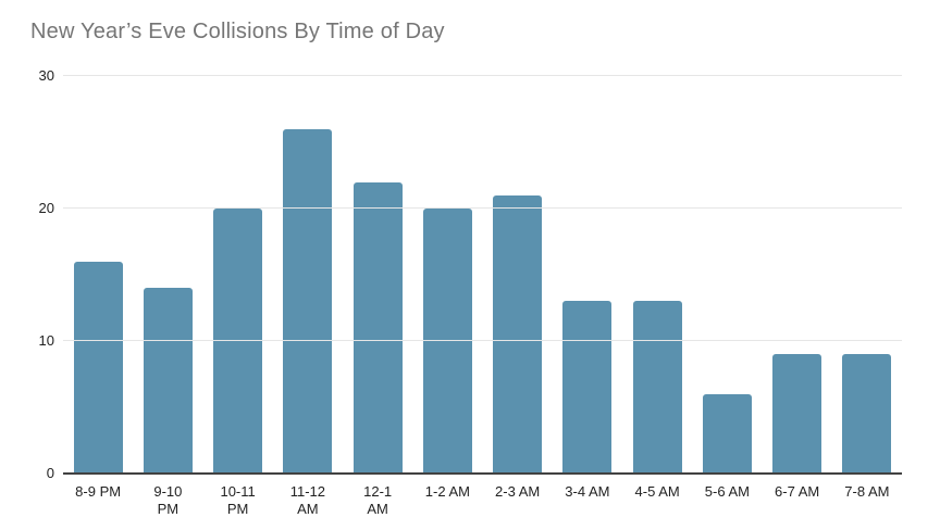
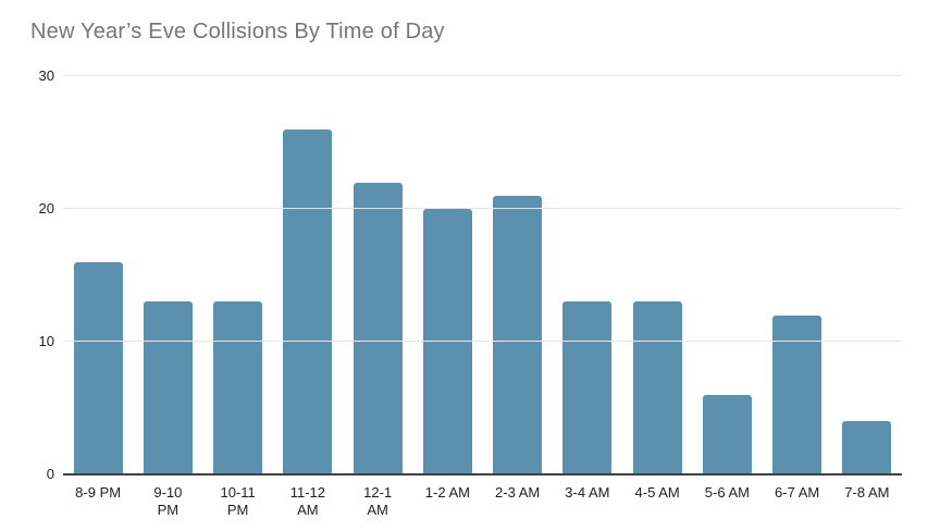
9-10 PM: 14 -> 13
10-11 PM: 20 -> 13
6-7 AM: 9 -> 12
7-8 AM: 9 -> 4
